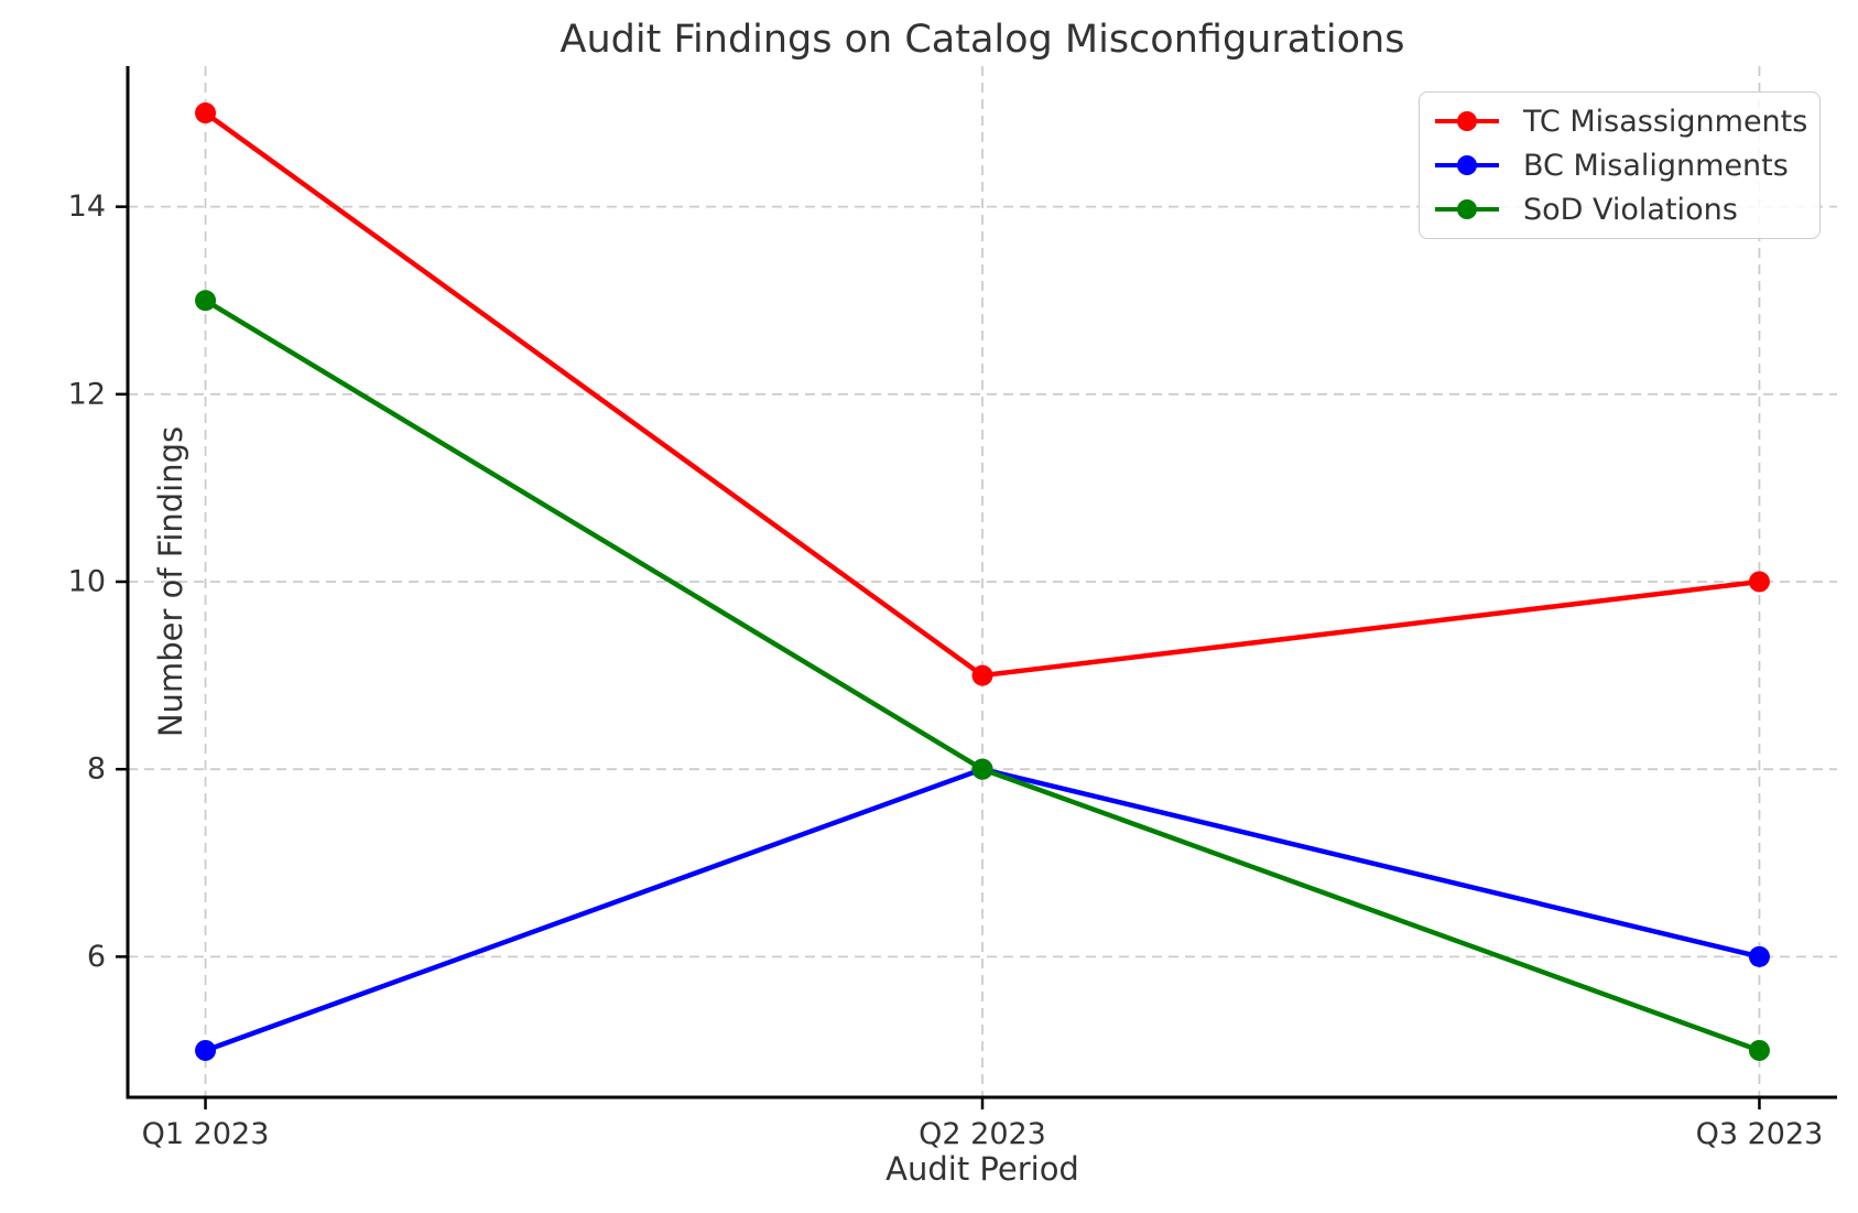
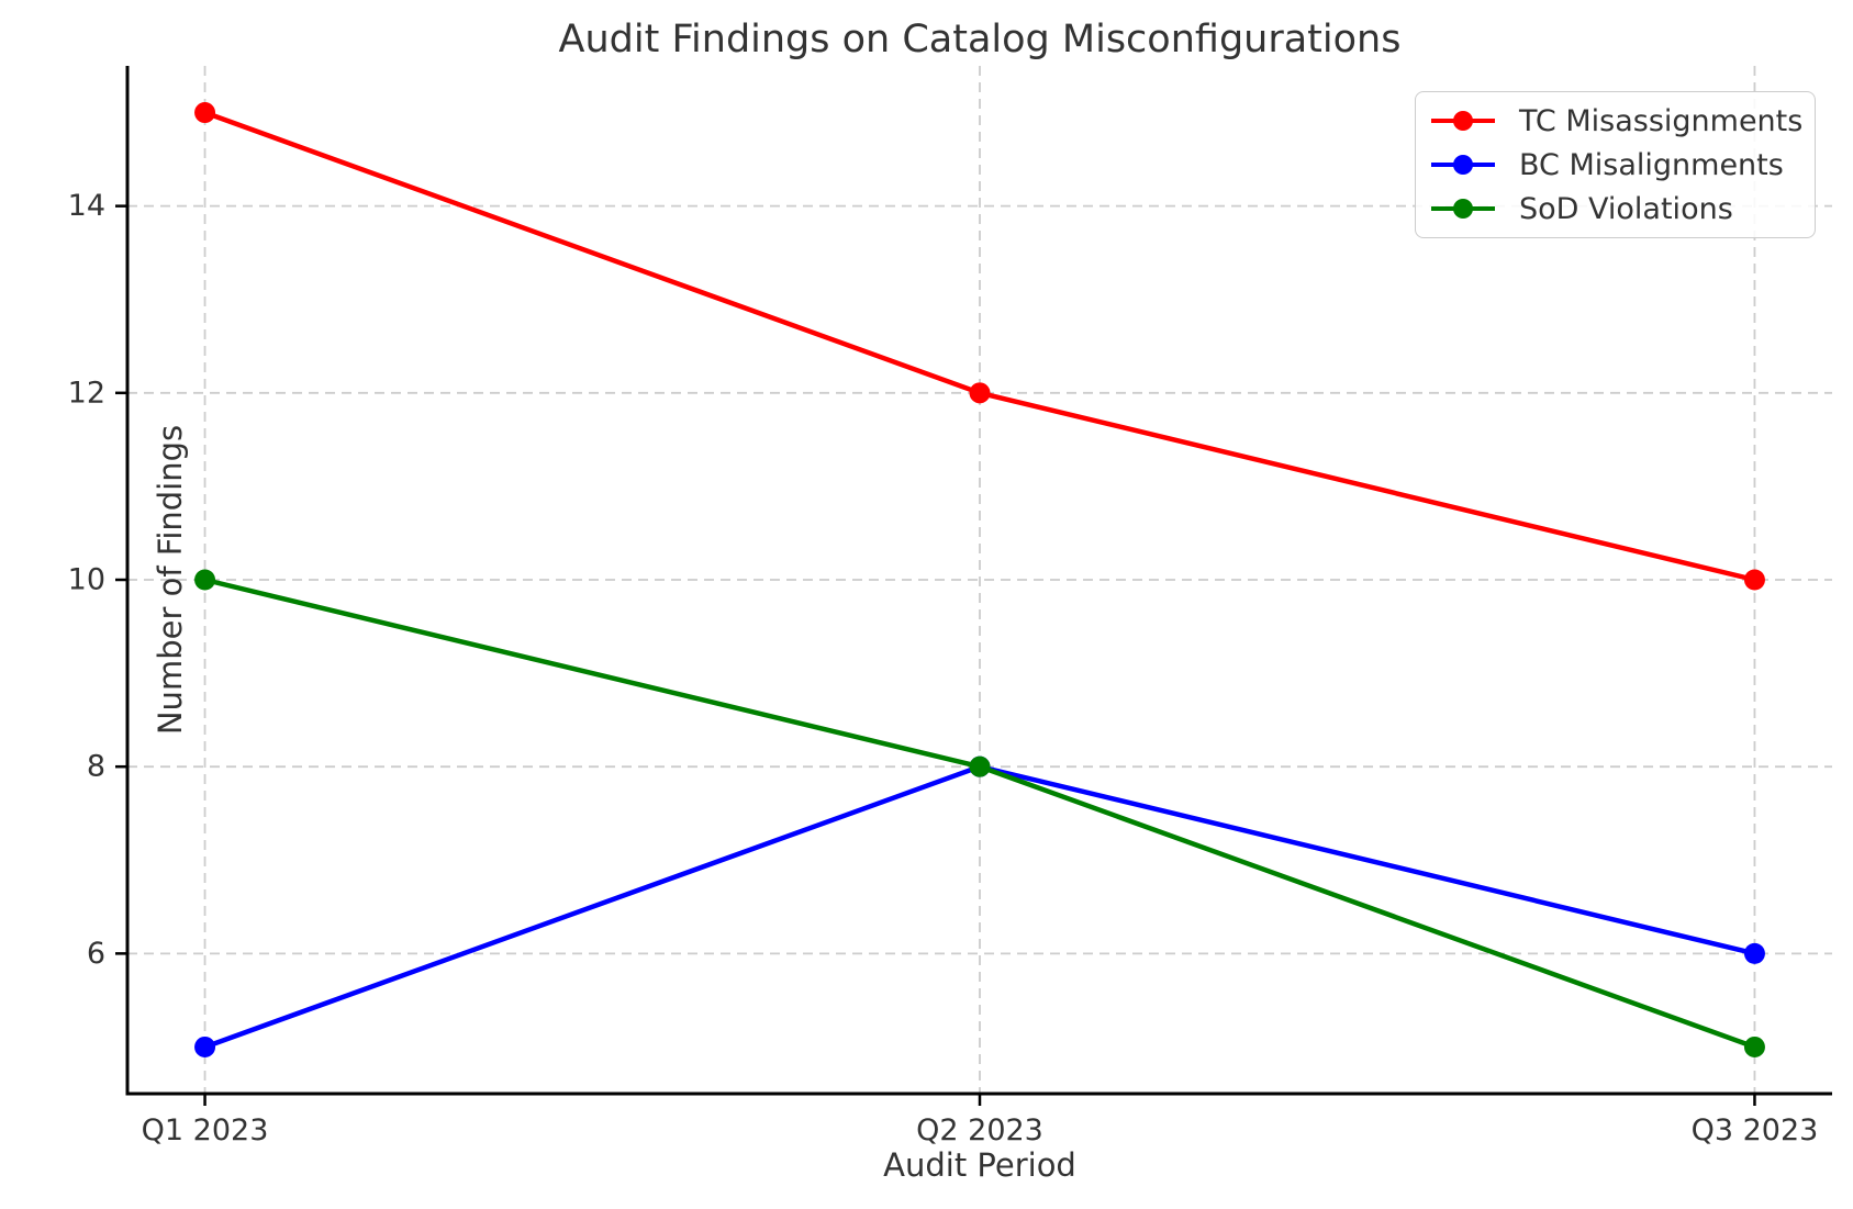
SoD Violations/Q1 2023: 13 -> 10
TC Misassignments/Q2 2023: 9 -> 12
